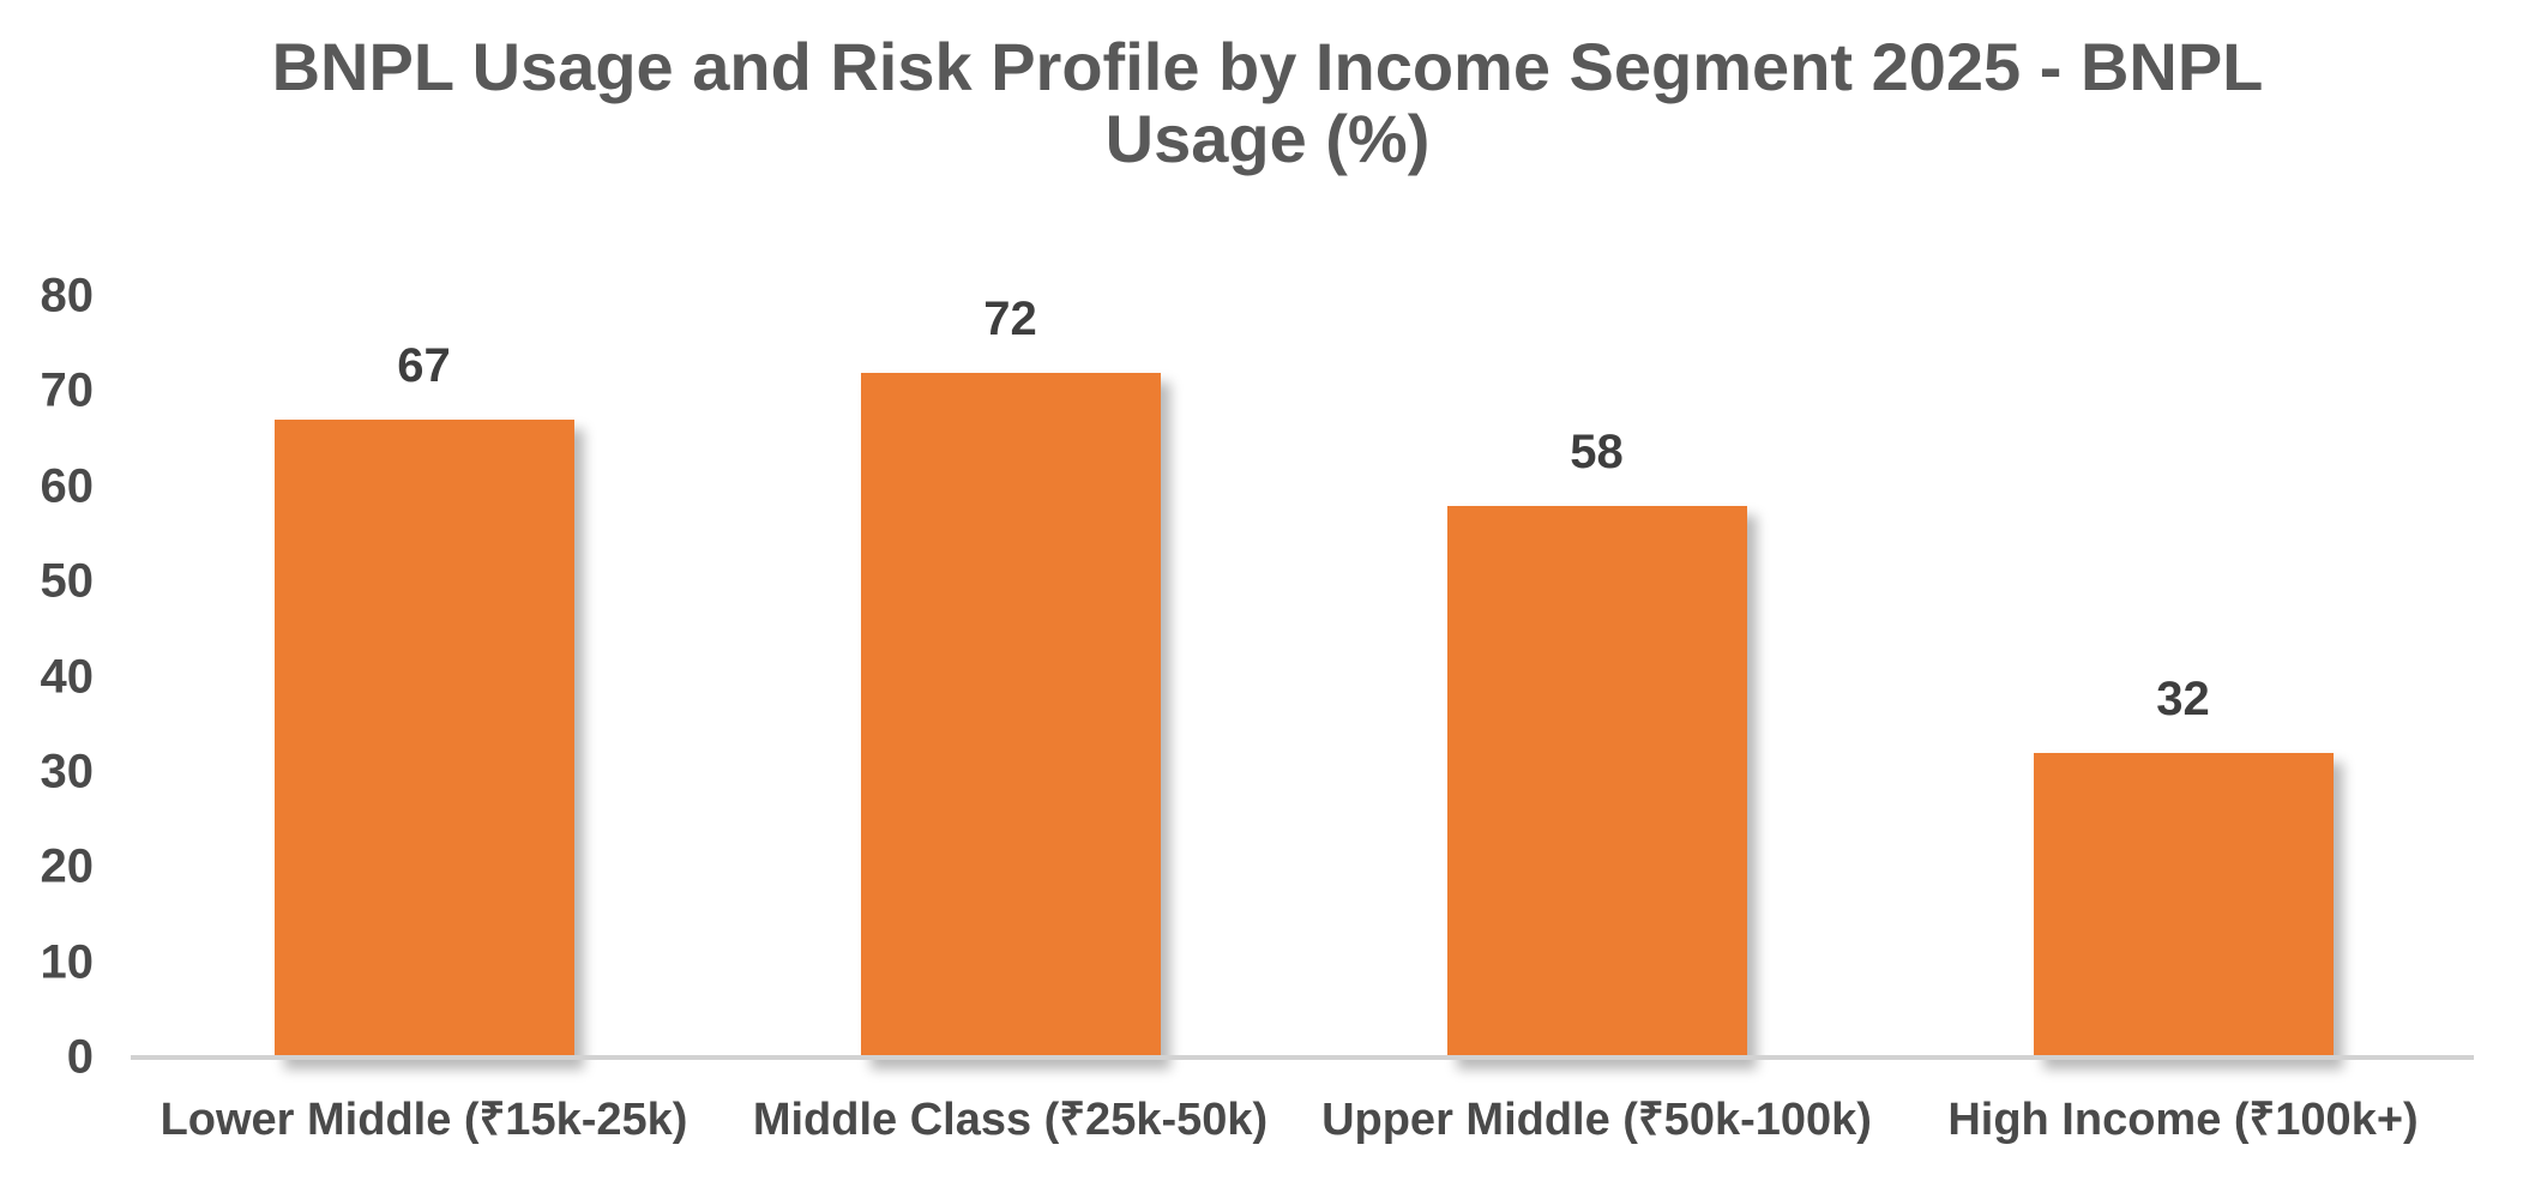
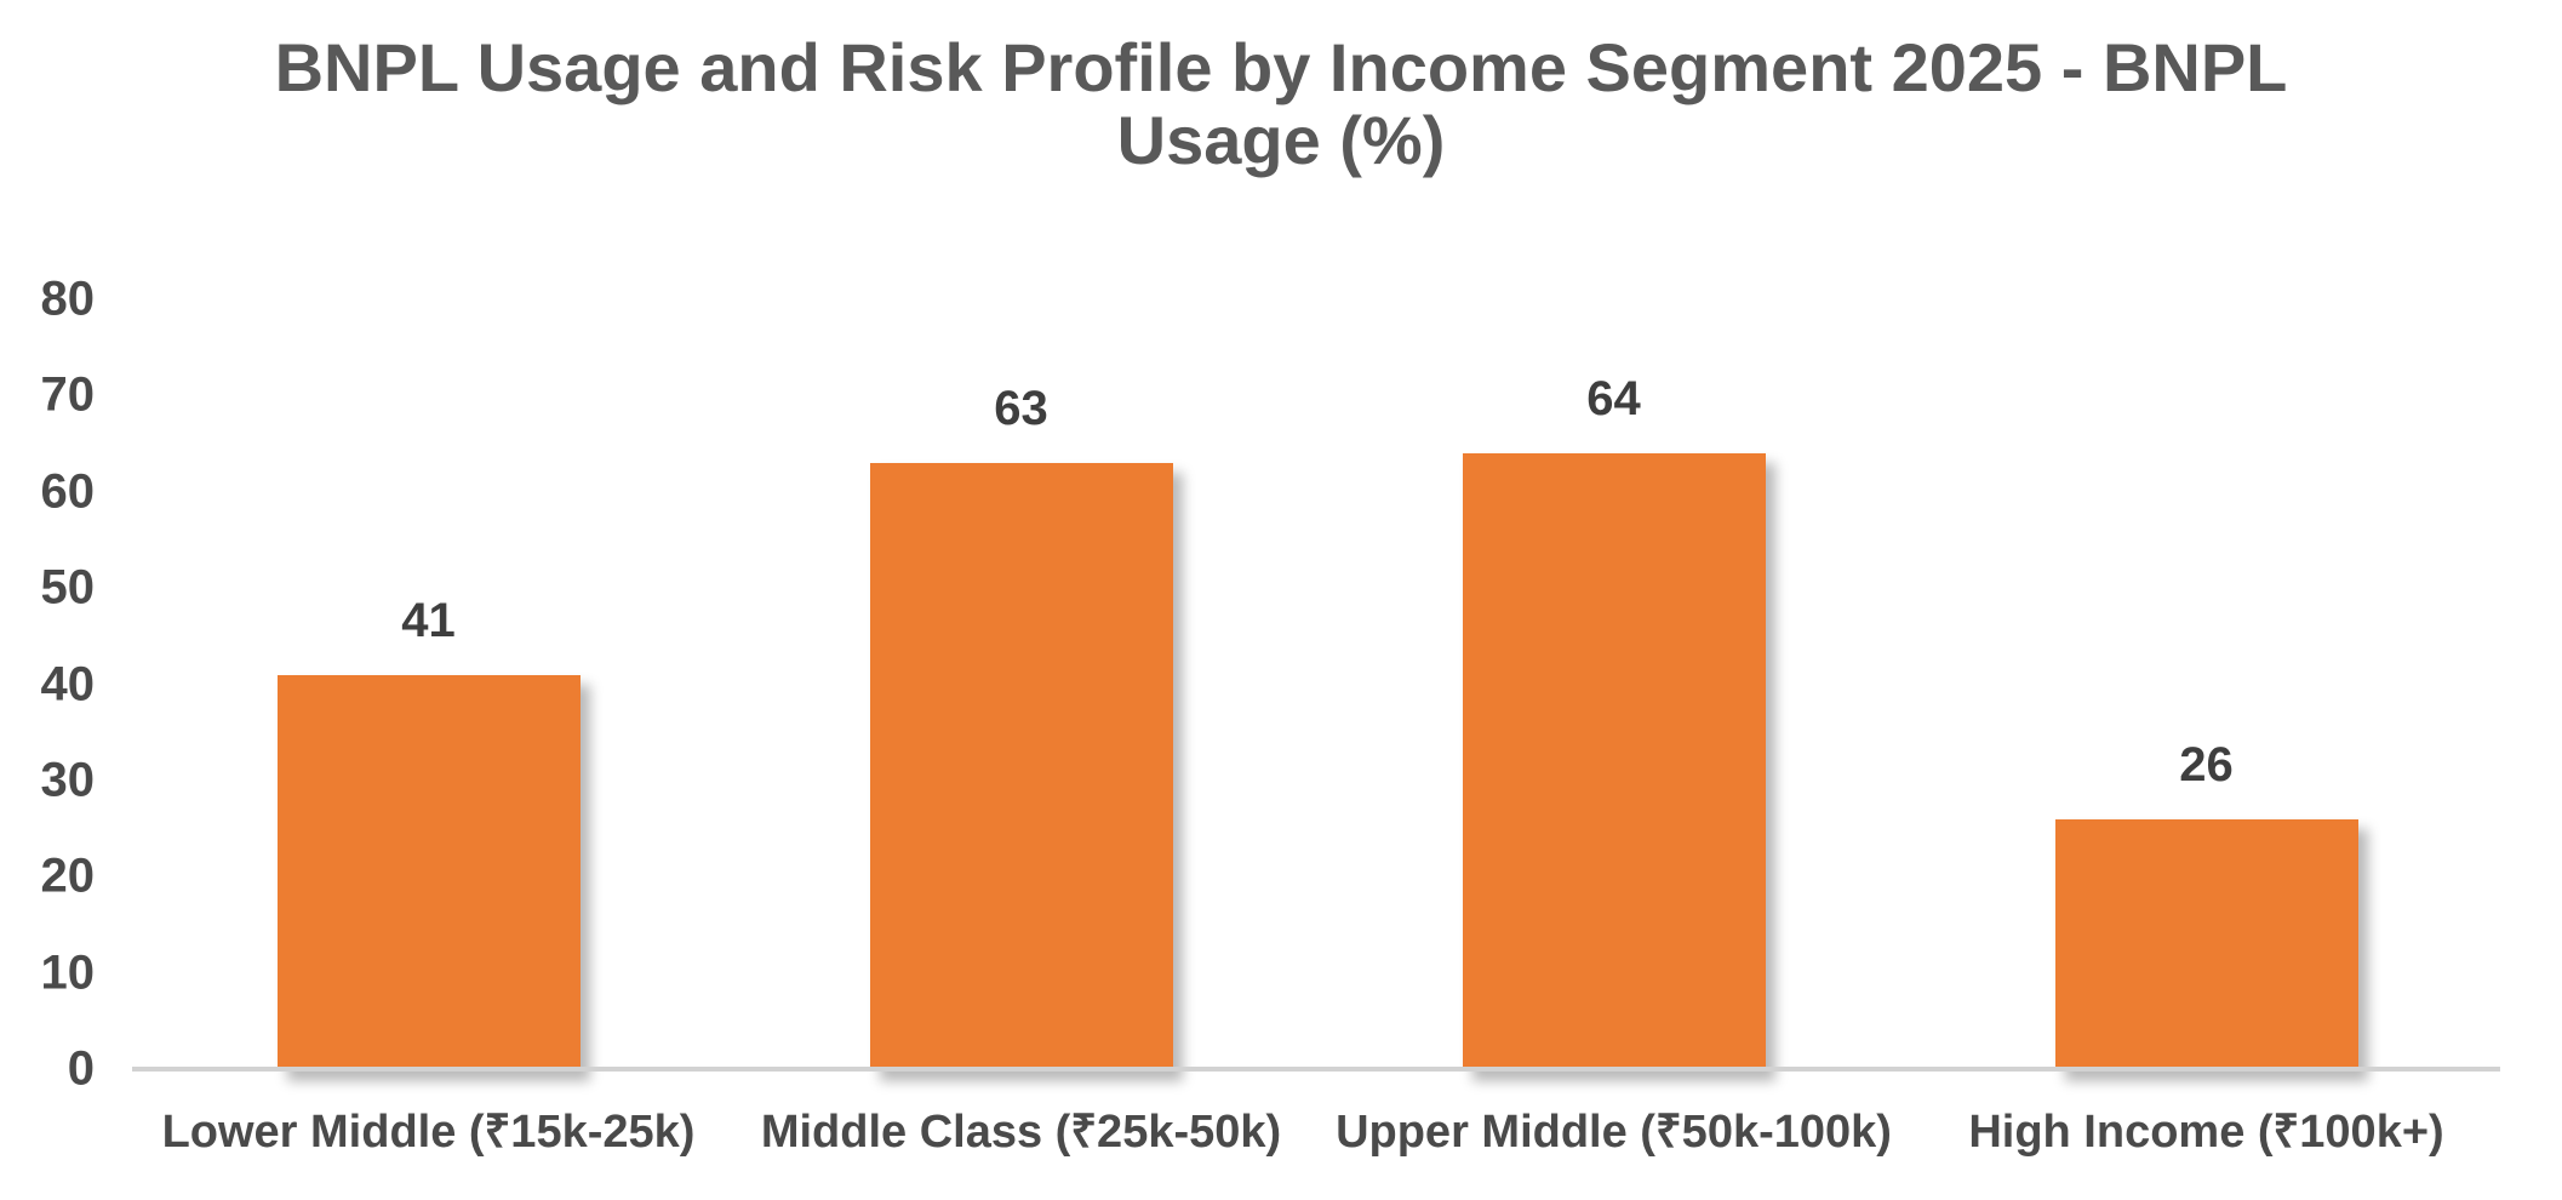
Lower Middle (₹15k-25k): 67 -> 41
Middle Class (₹25k-50k): 72 -> 63
Upper Middle (₹50k-100k): 58 -> 64
High Income (₹100k+): 32 -> 26
